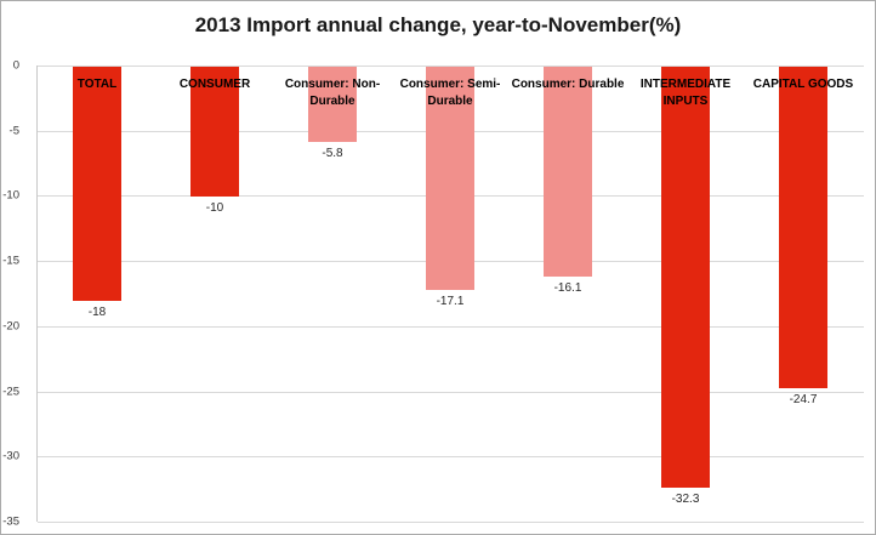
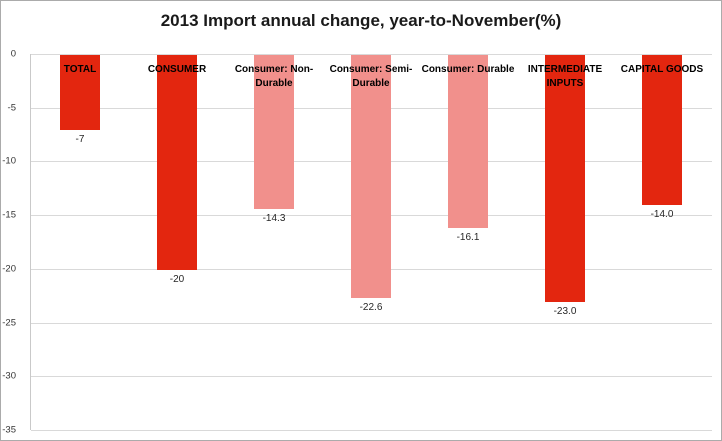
TOTAL: -18 -> -7
CONSUMER: -10 -> -20
Consumer: Non-Durable: -5.8 -> -14.3
Consumer: Semi-Durable: -17.1 -> -22.6
INTERMEDIATE INPUTS: -32.3 -> -23.0
CAPITAL GOODS: -24.7 -> -14.0
